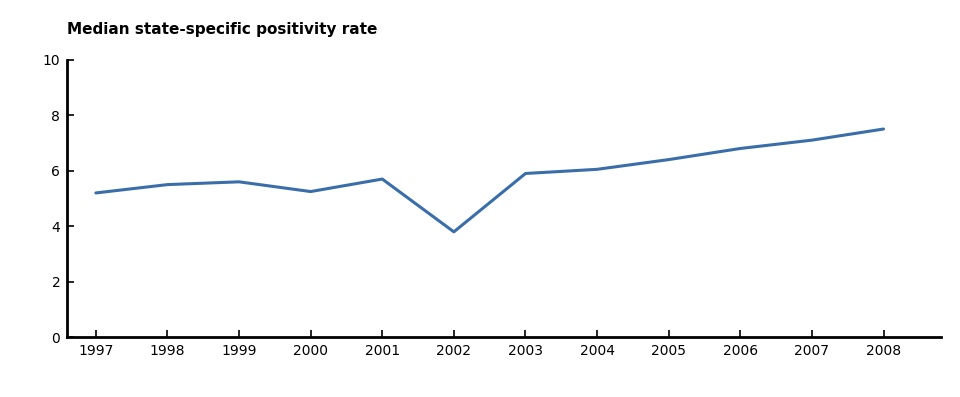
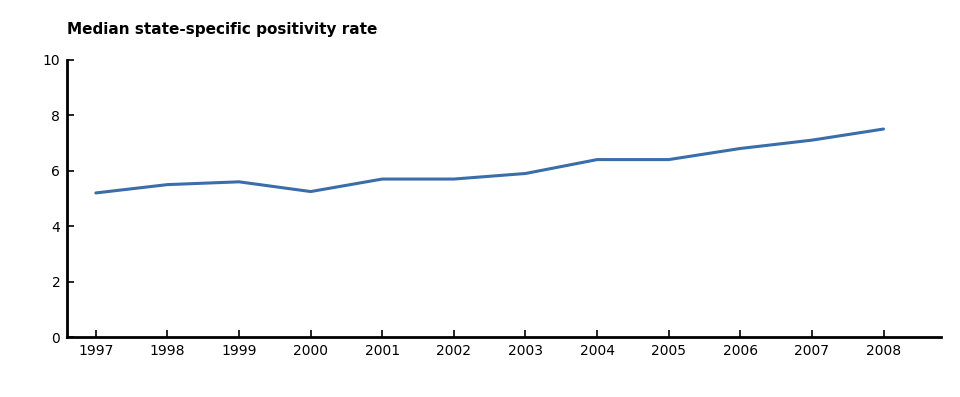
2002: 3.80 -> 5.70
2004: 6.05 -> 6.40
